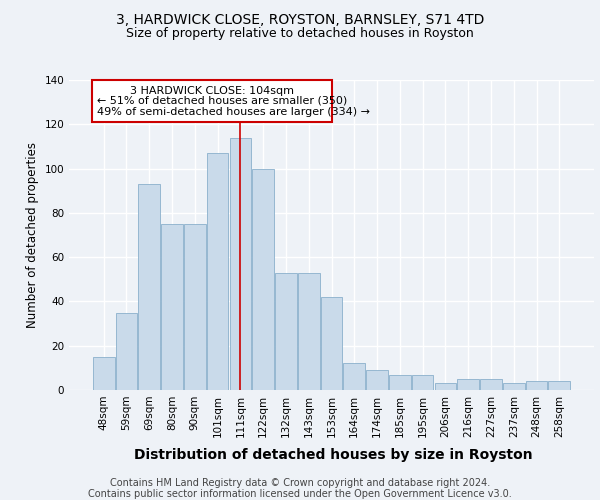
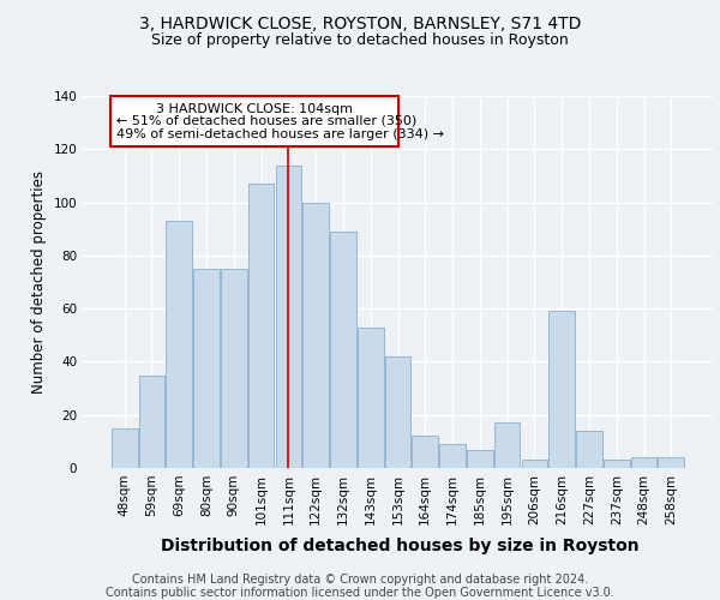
132sqm: 53 -> 89
195sqm: 7 -> 17
216sqm: 5 -> 59
227sqm: 5 -> 14
